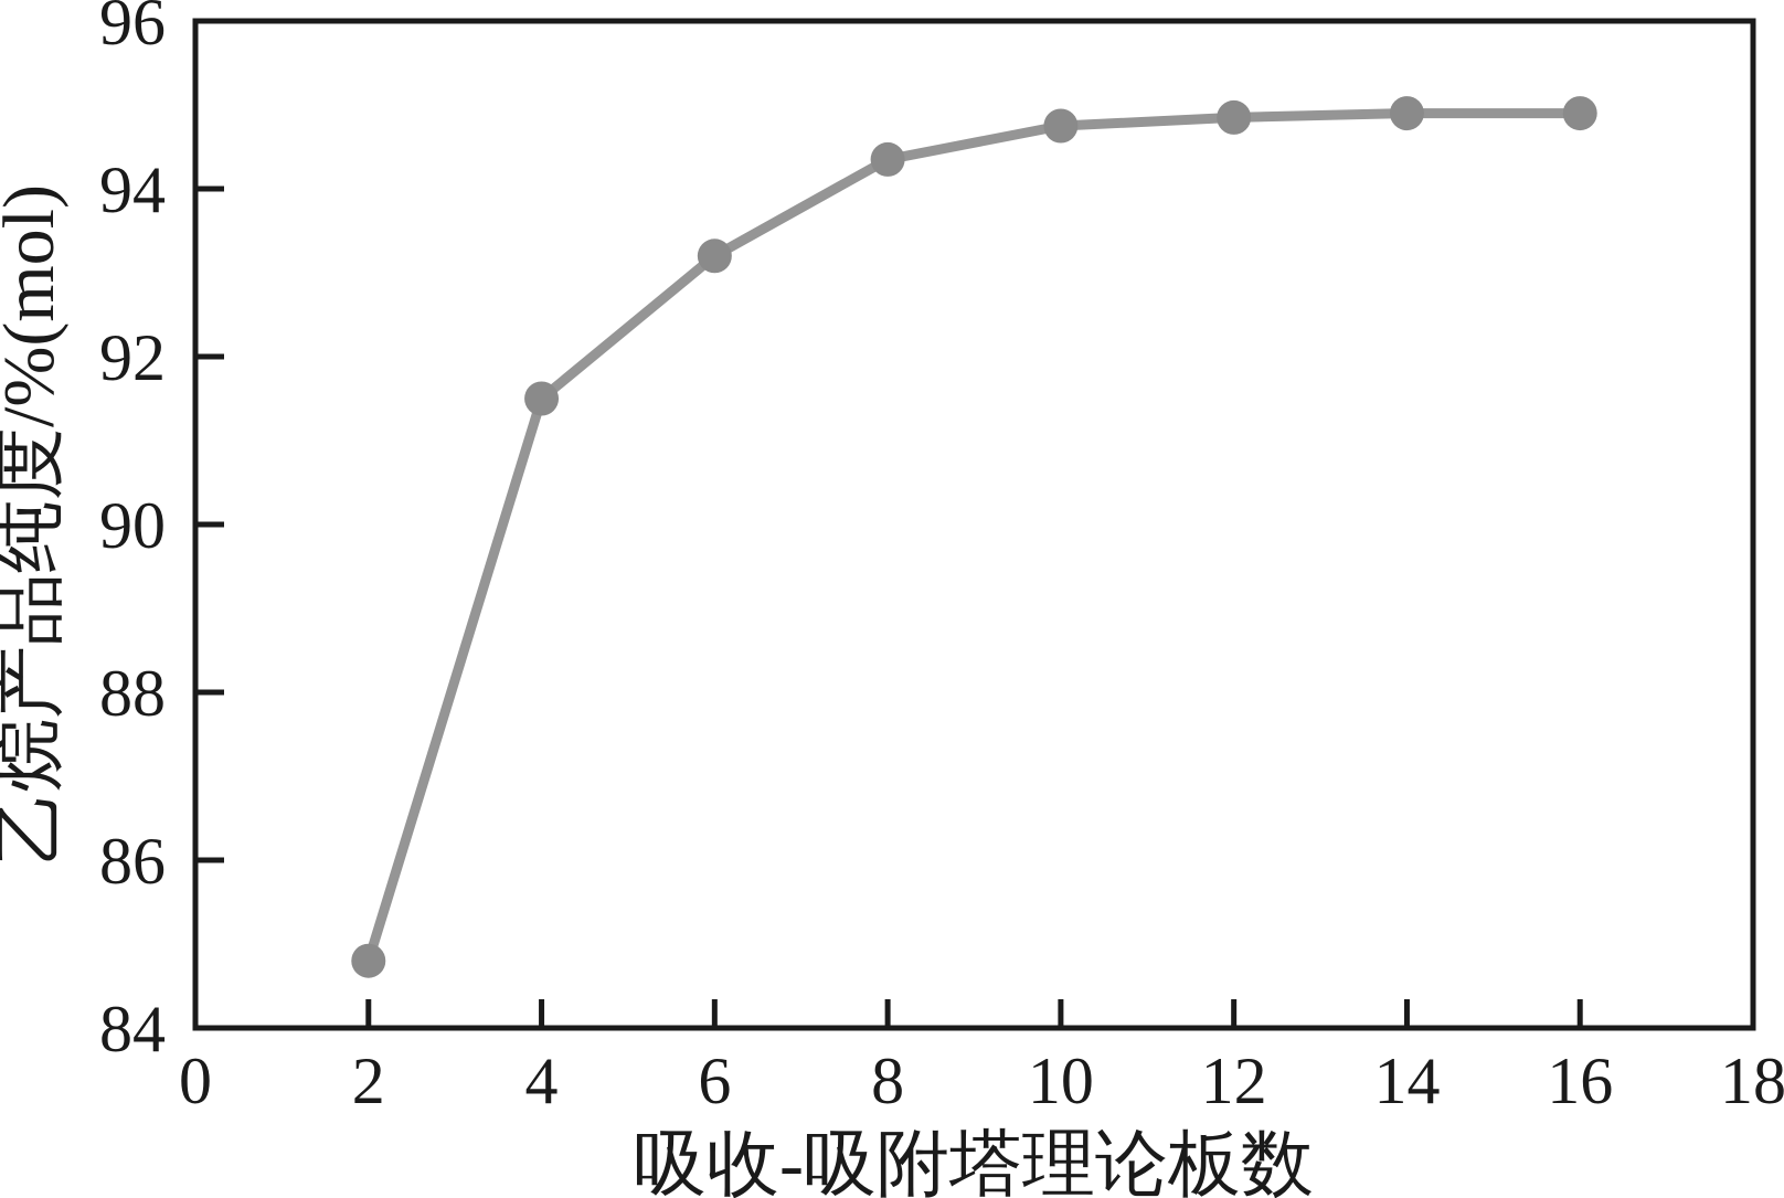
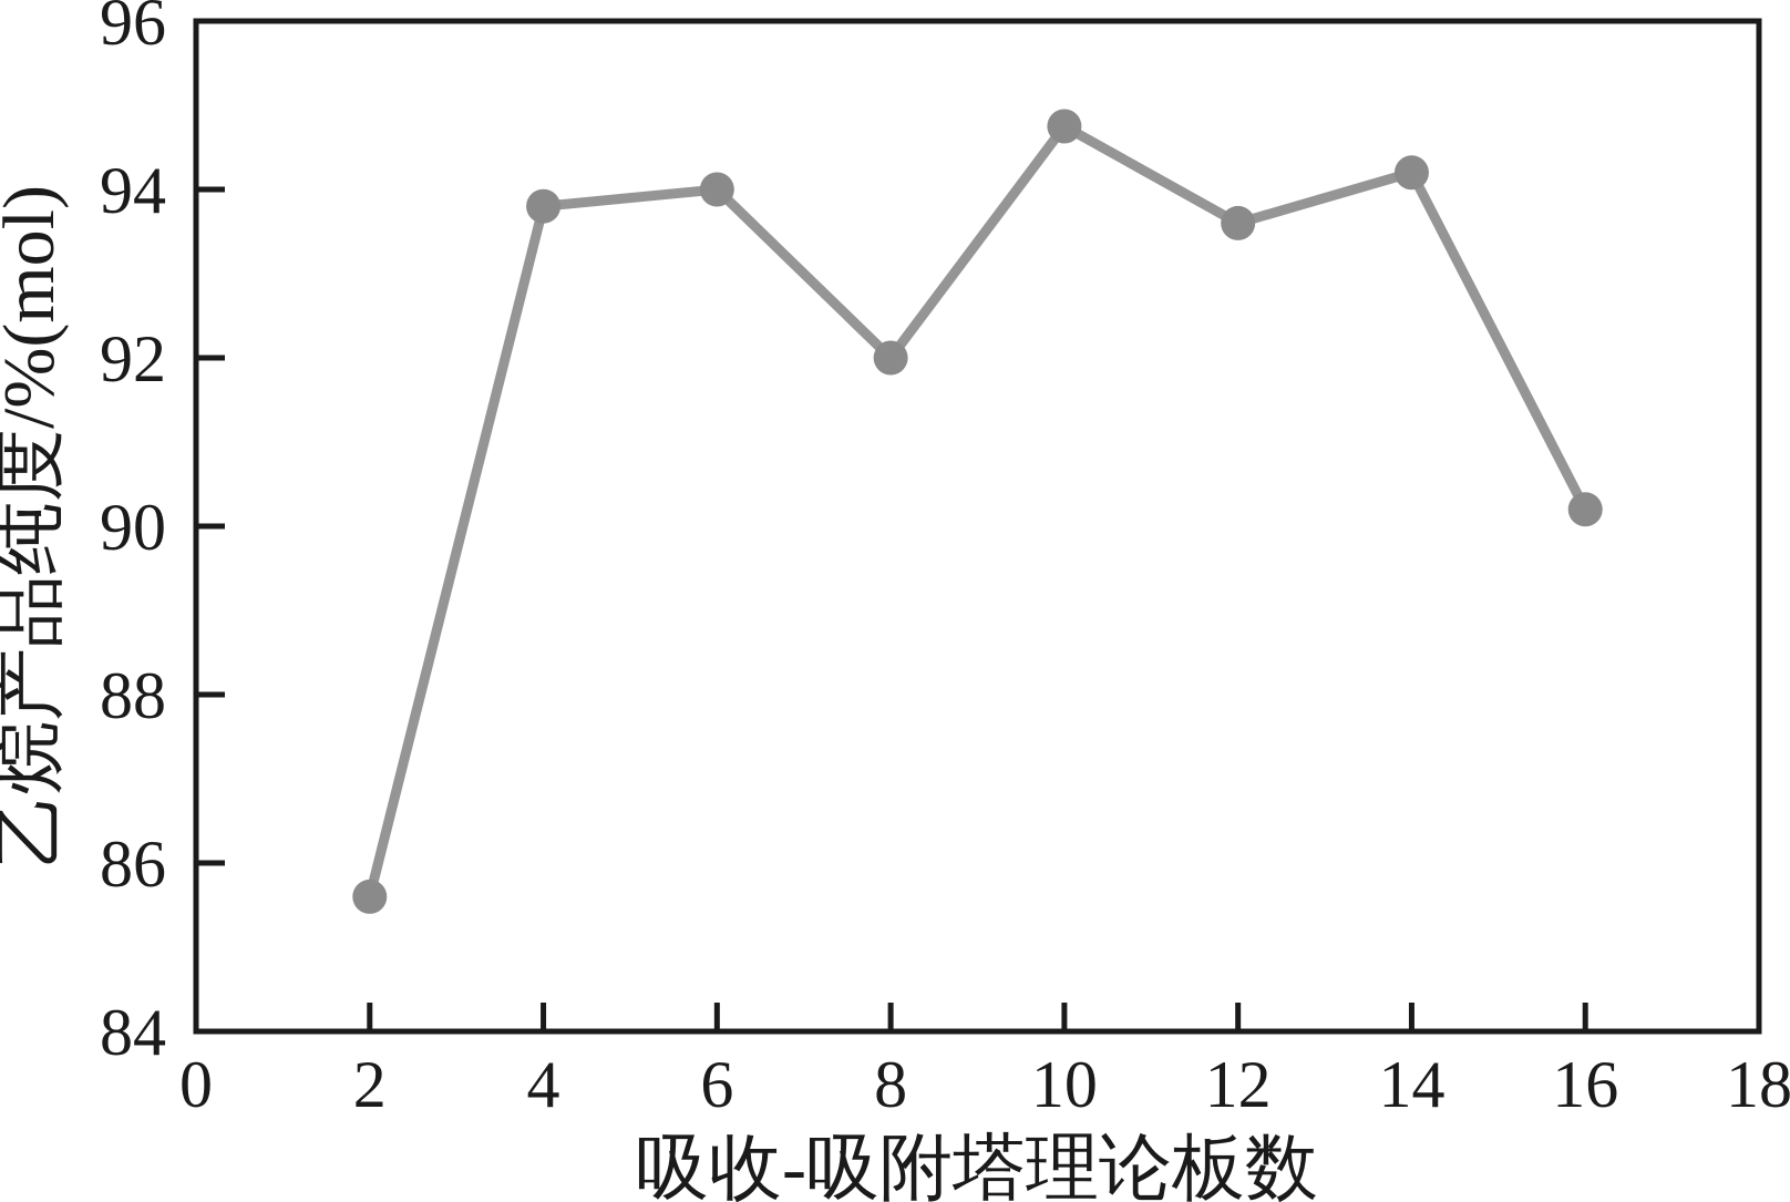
2: 84.8 -> 85.6
4: 91.5 -> 93.8
6: 93.2 -> 94.0
8: 94.3 -> 92.0
12: 94.8 -> 93.6
14: 94.9 -> 94.2
16: 94.9 -> 90.2
